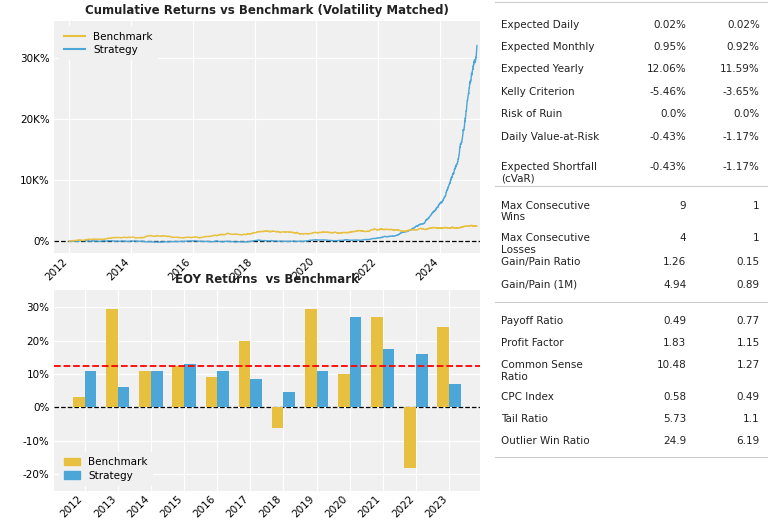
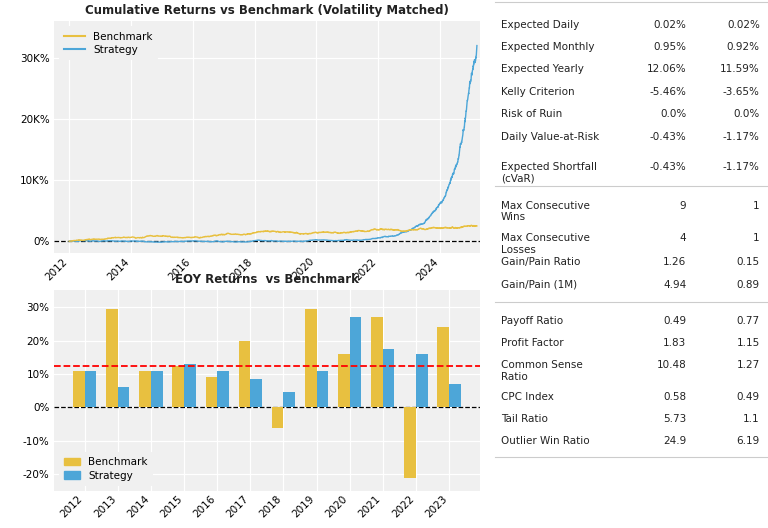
EOY Returns vs Benchmark/Benchmark/2012: 3.0% -> 11.0%
EOY Returns vs Benchmark/Benchmark/2020: 10.0% -> 16.0%
EOY Returns vs Benchmark/Benchmark/2022: -18.0% -> -21.0%
